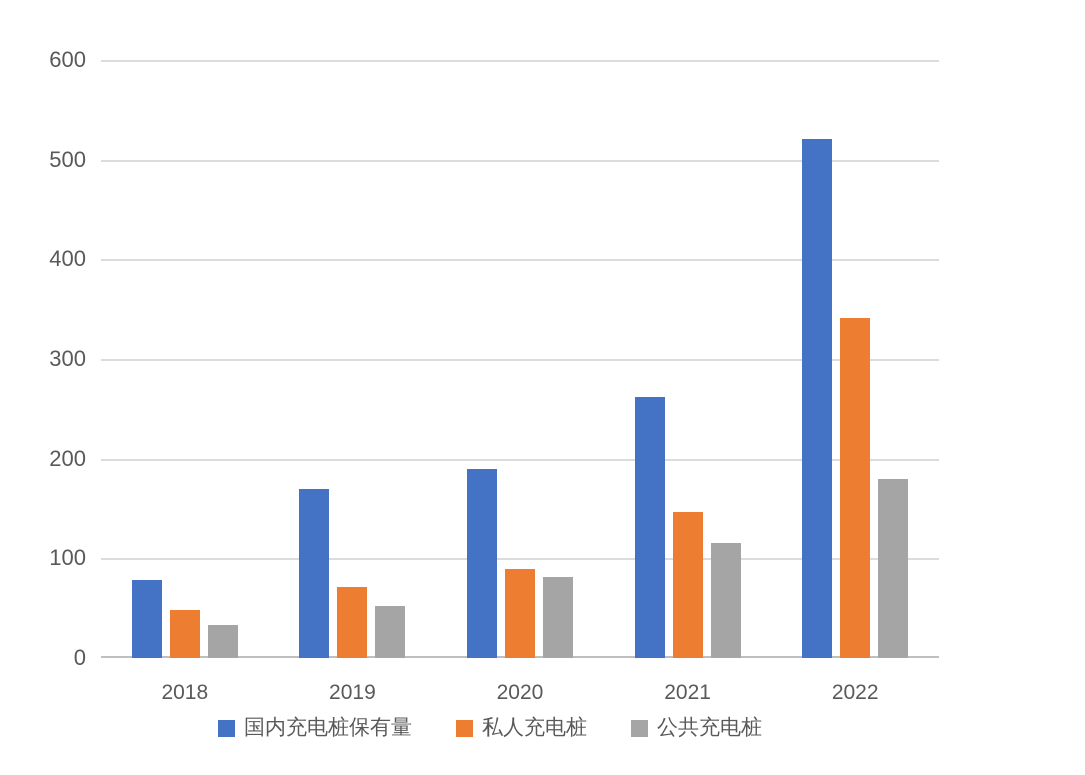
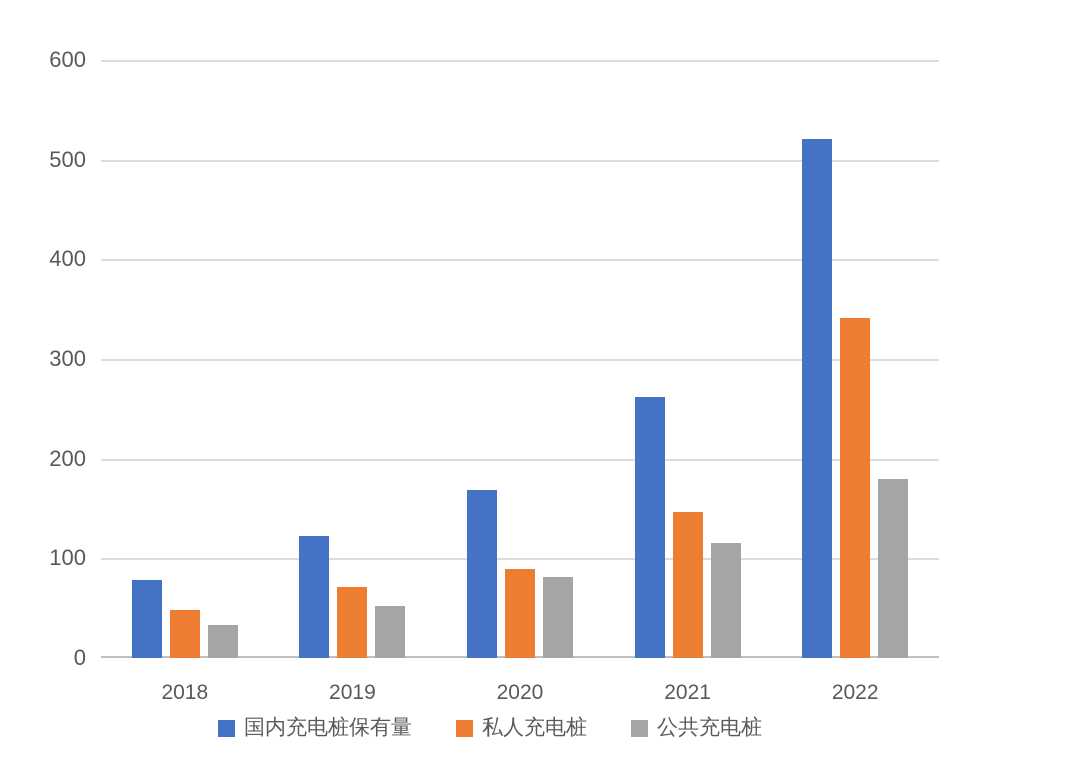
国内充电桩保有量/2019: 170 -> 120
国内充电桩保有量/2020: 190 -> 170
